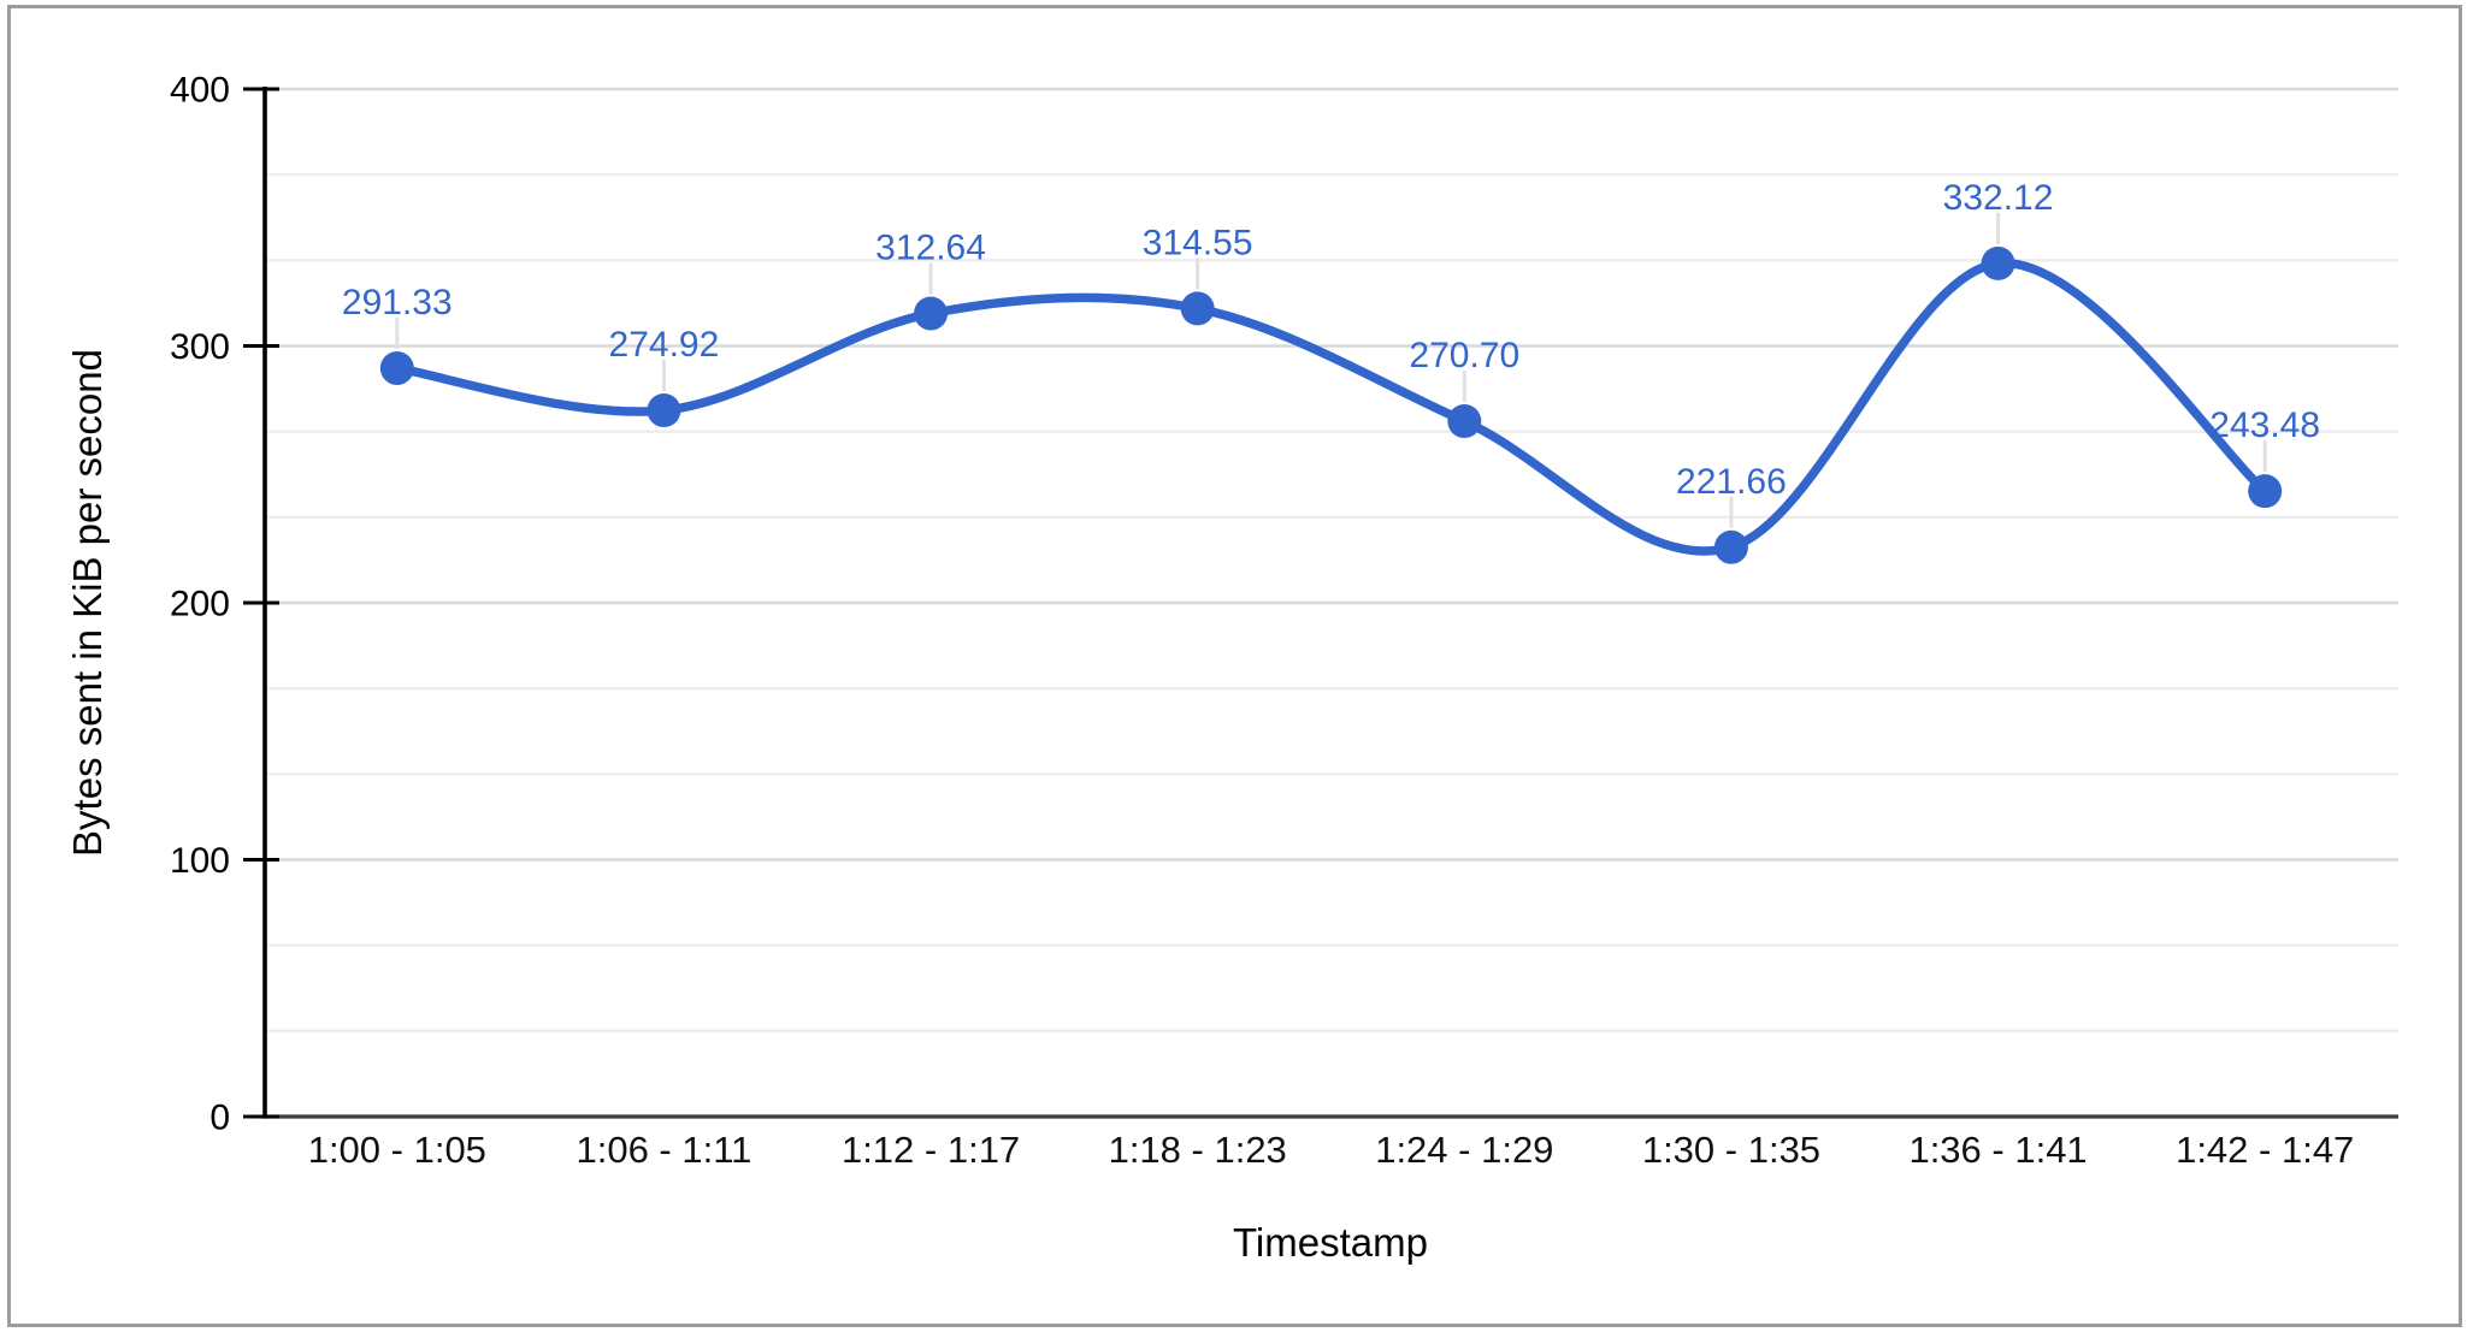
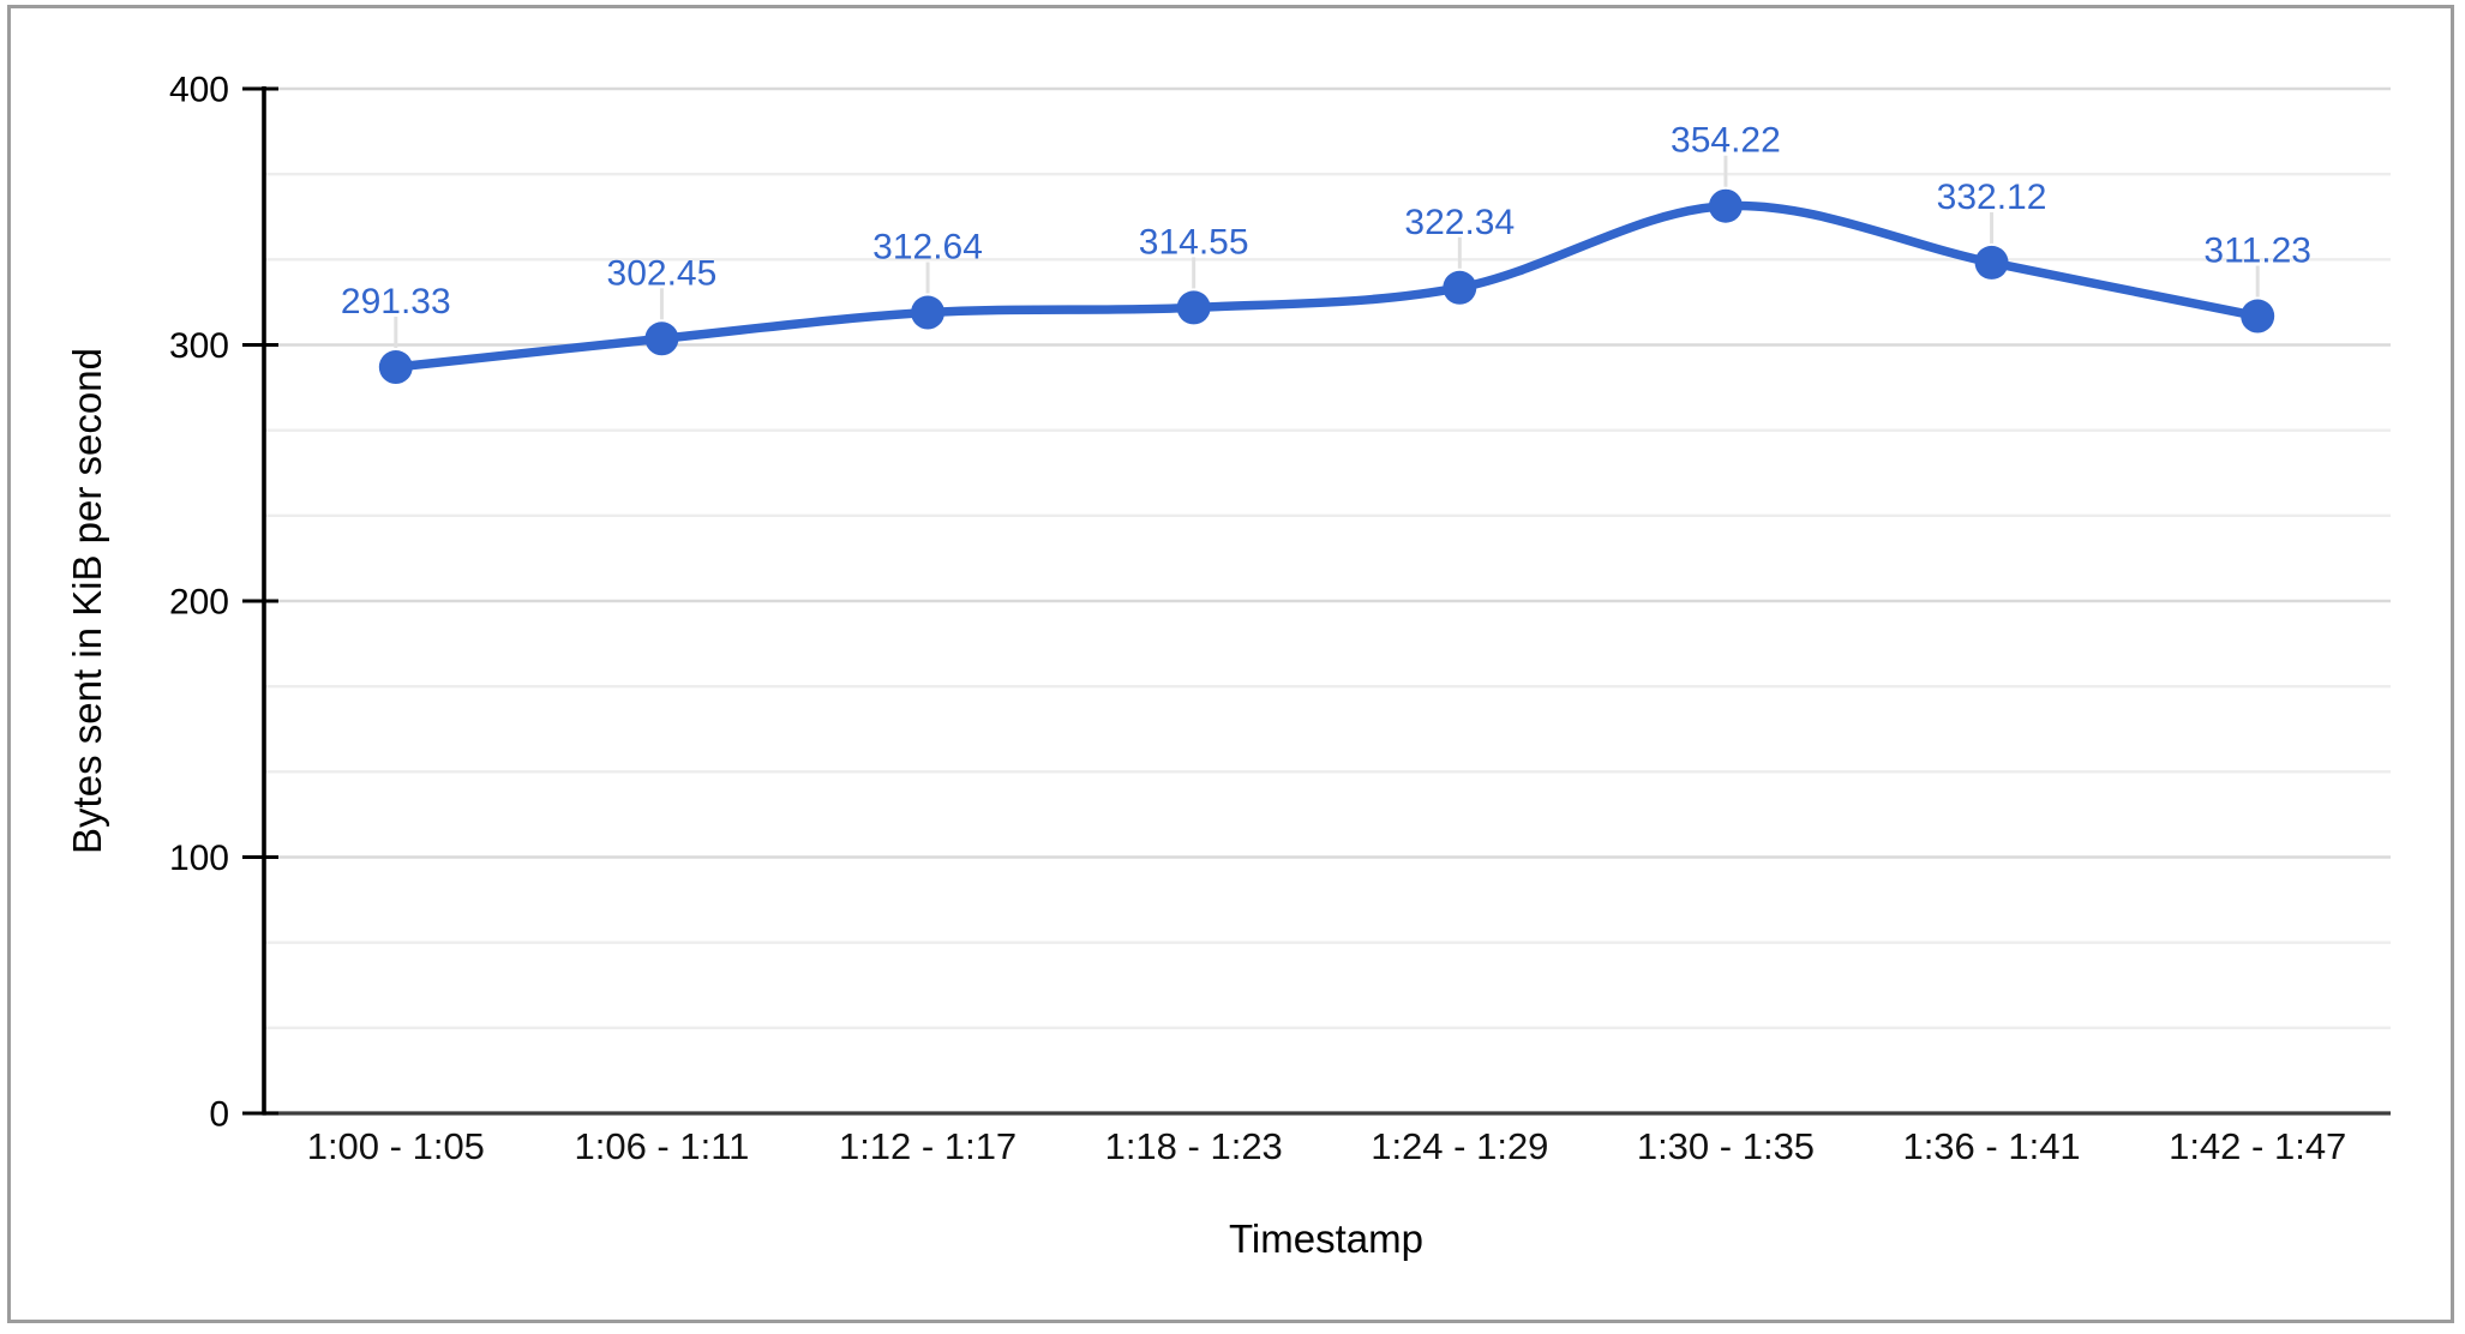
1:06 - 1:11: 274.92 -> 302.45
1:24 - 1:29: 270.70 -> 322.34
1:30 - 1:35: 221.66 -> 354.22
1:42 - 1:47: 243.48 -> 311.23
